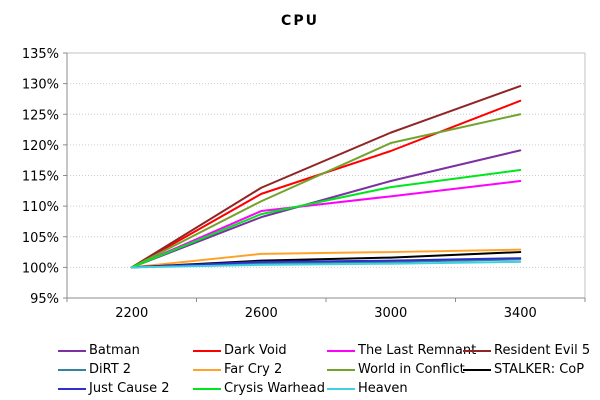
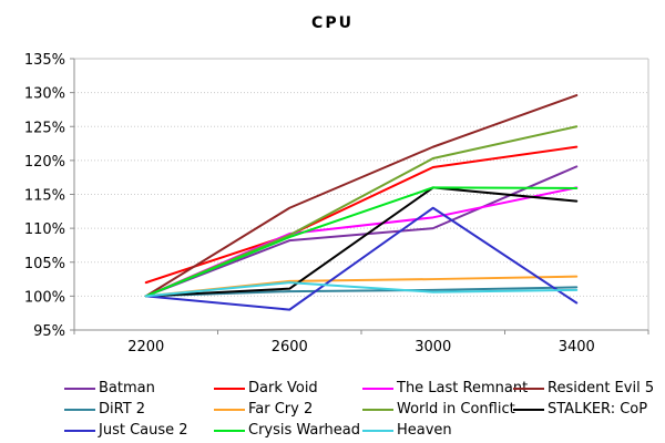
Dark Void/2200: 100% -> 102%
Dark Void/2600: 112% -> 109%
World in Conflict/2600: 111% -> 109%
Just Cause 2/2600: 101% -> 98%
Heaven/2600: 100% -> 102%
Batman/3000: 114% -> 110%
STALKER: CoP/3000: 102% -> 116%
Just Cause 2/3000: 101% -> 113%
Crysis Warhead/3000: 113% -> 116%
Dark Void/3400: 127% -> 122%
The Last Remnant/3400: 114% -> 116%
STALKER: CoP/3400: 102% -> 114%
Just Cause 2/3400: 102% -> 99%
